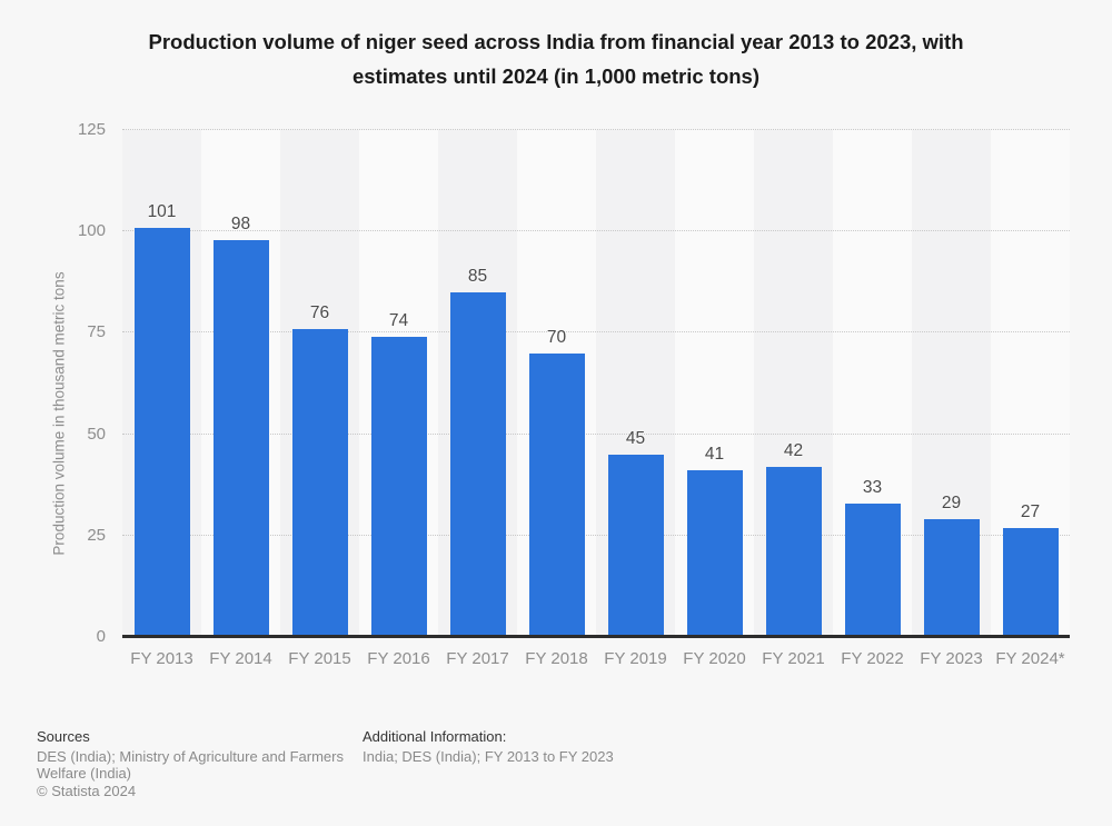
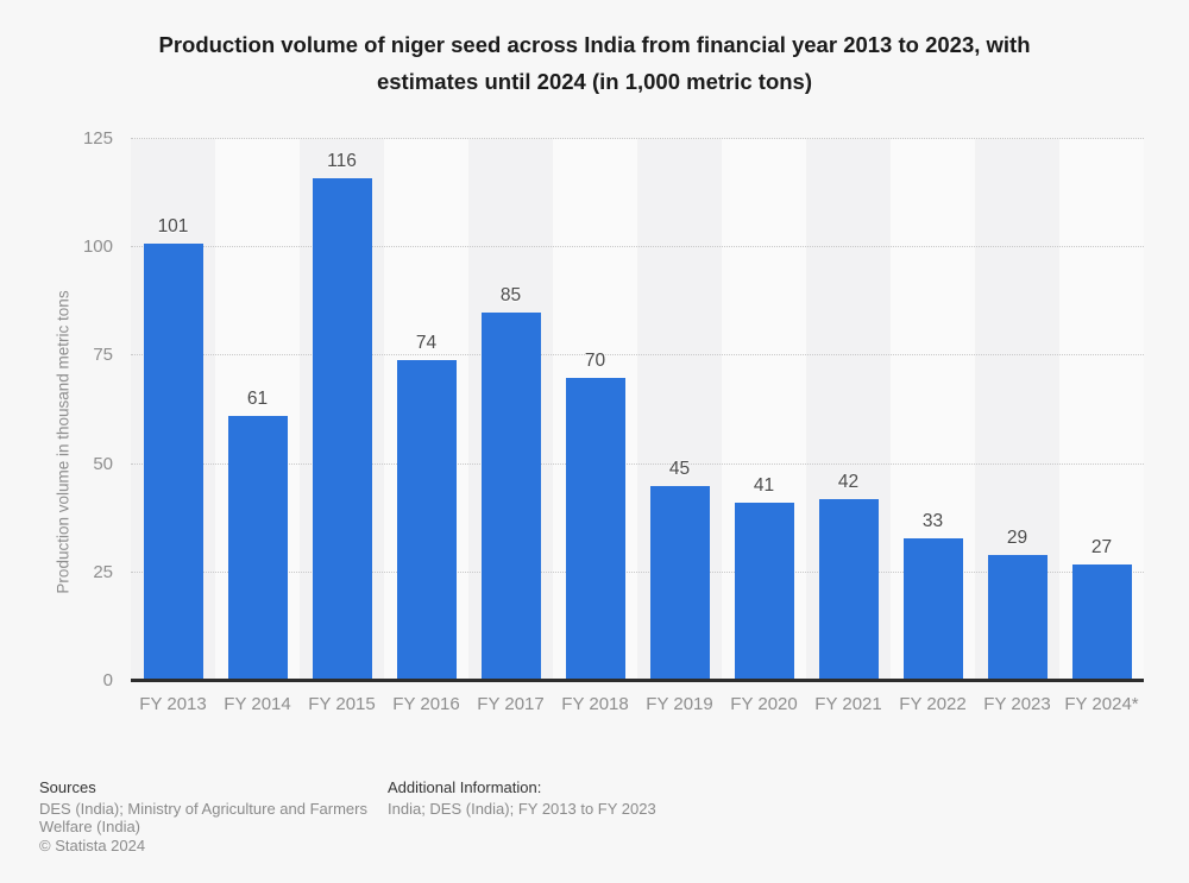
FY 2014: 98 -> 61
FY 2015: 76 -> 116
